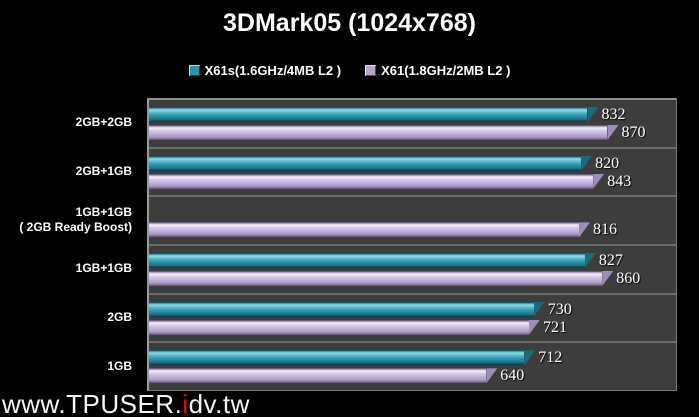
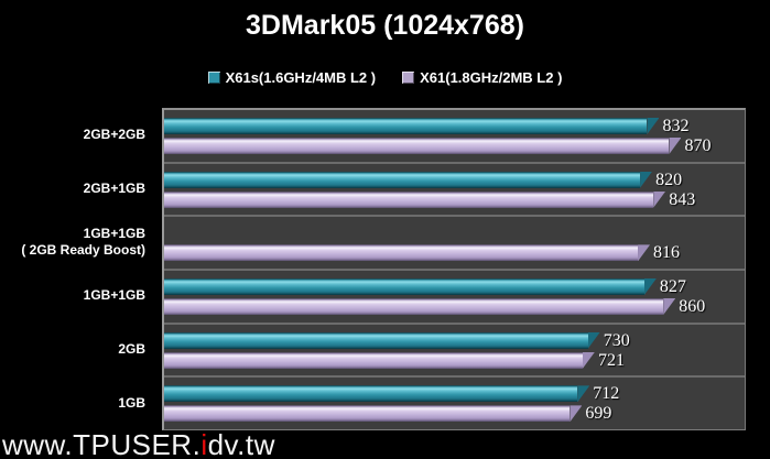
X61(1.8GHz/2MB L2 )/1GB: 640 -> 699
